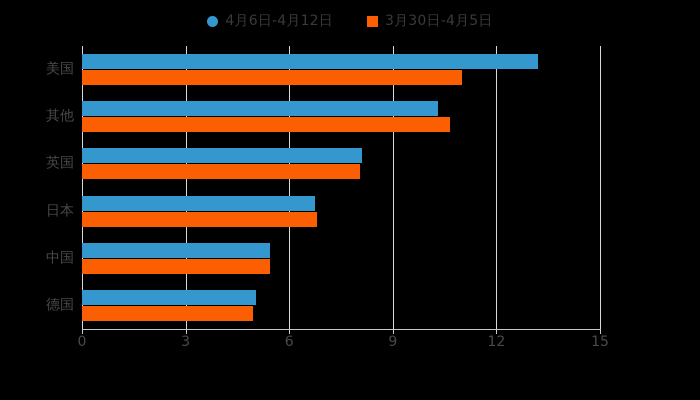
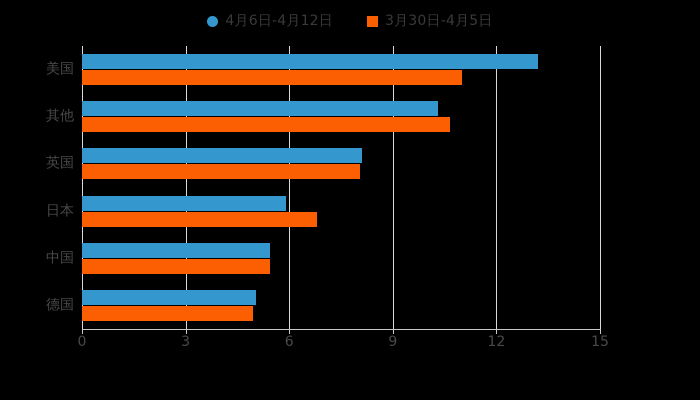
4月6日-4月12日/日本: 6.8 -> 5.9
